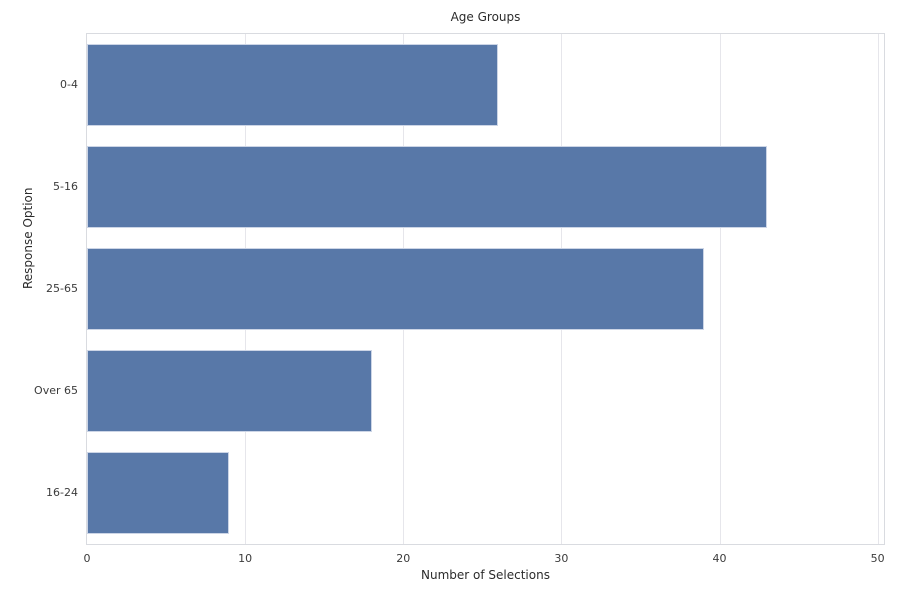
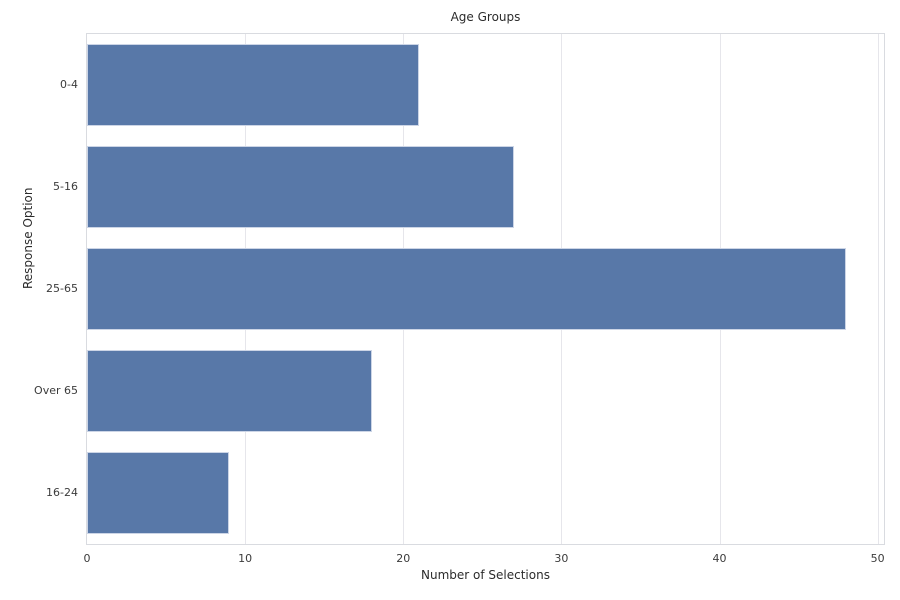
0-4: 26 -> 21
5-16: 43 -> 27
25-65: 39 -> 48
